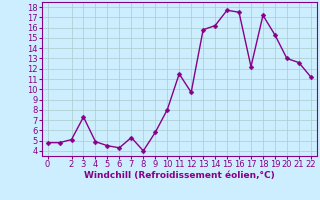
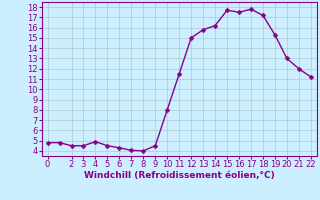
2: 5.1 -> 4.5
3: 7.3 -> 4.5
7: 5.3 -> 4.0
9: 5.8 -> 4.5
12: 9.7 -> 15.0
17: 12.2 -> 17.8
21: 12.6 -> 12.0
